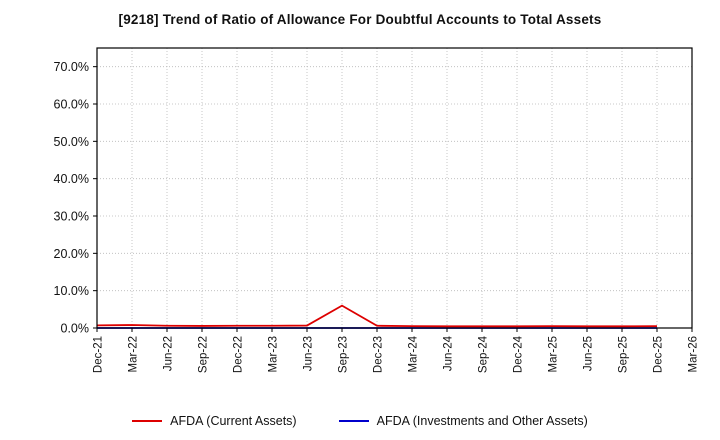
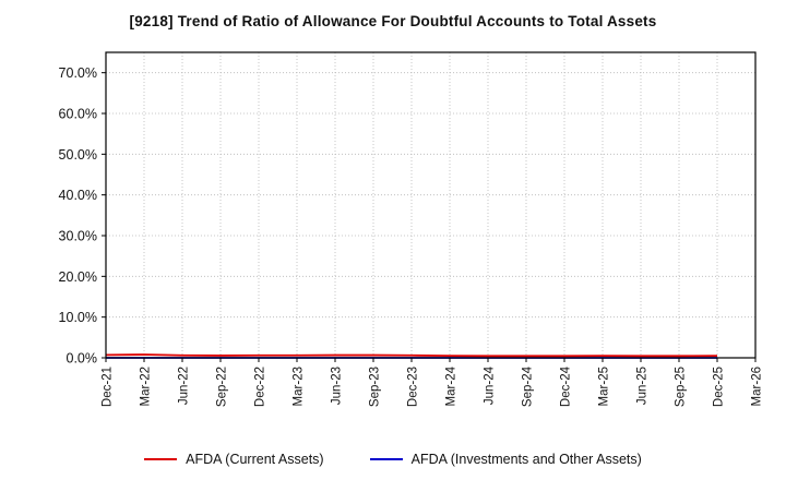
AFDA (Current Assets)/Sep-23: 6% -> 1%
